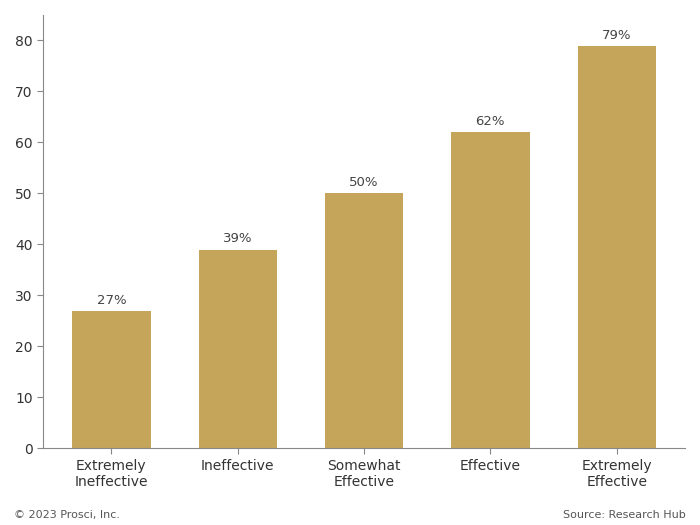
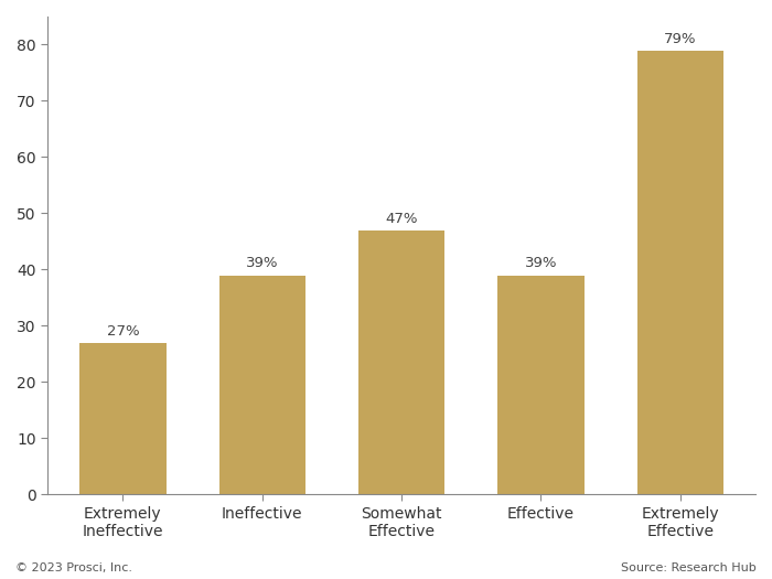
Somewhat Effective: 50% -> 47%
Effective: 62% -> 39%
